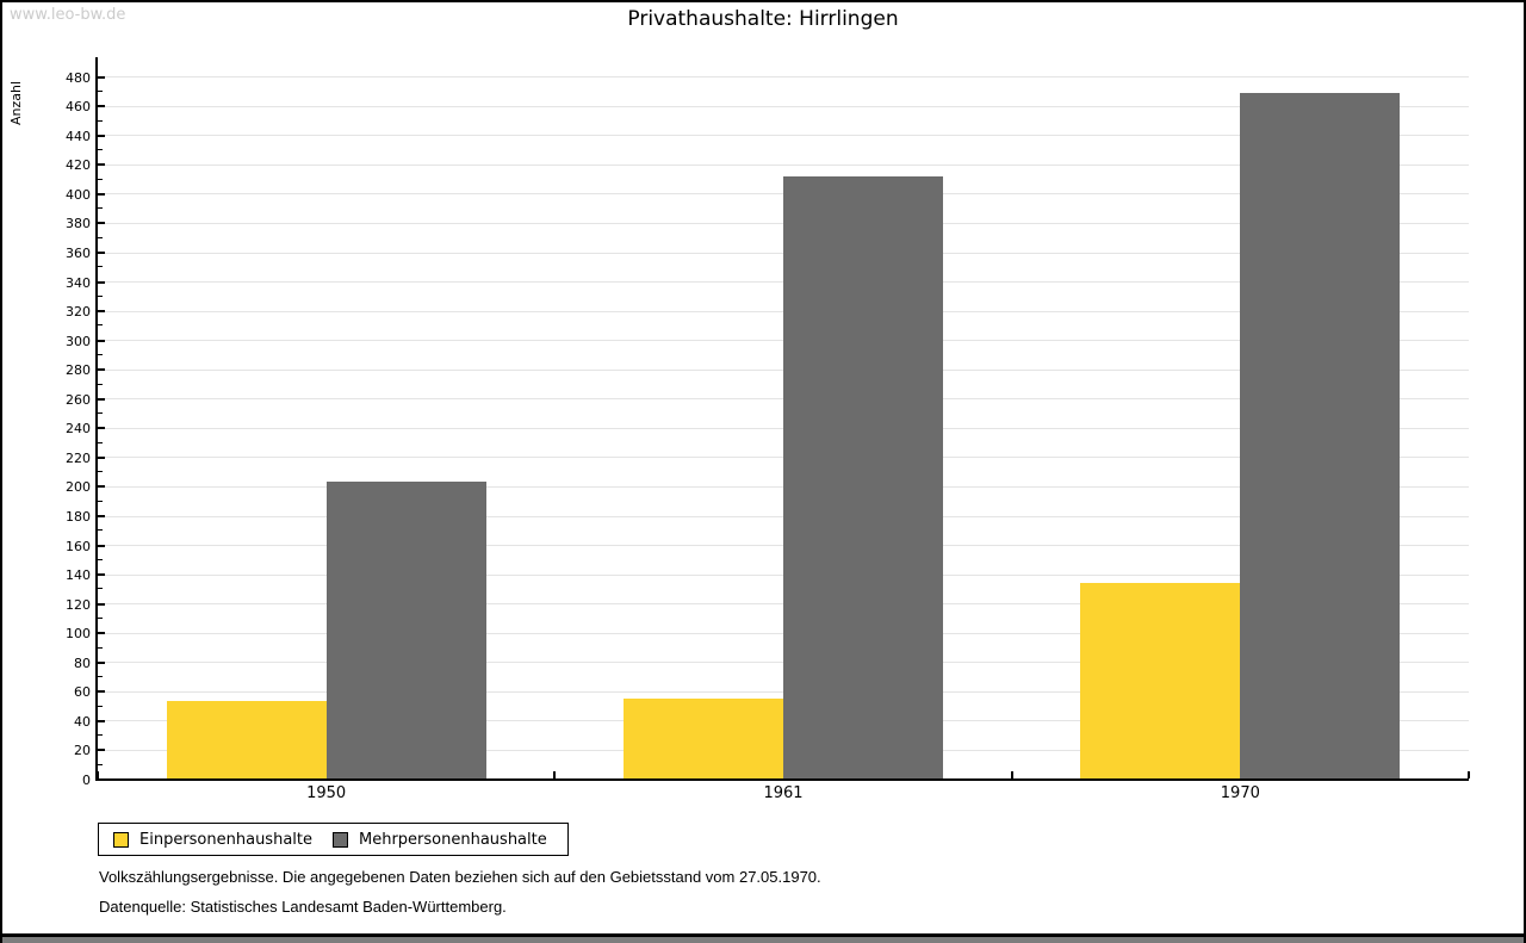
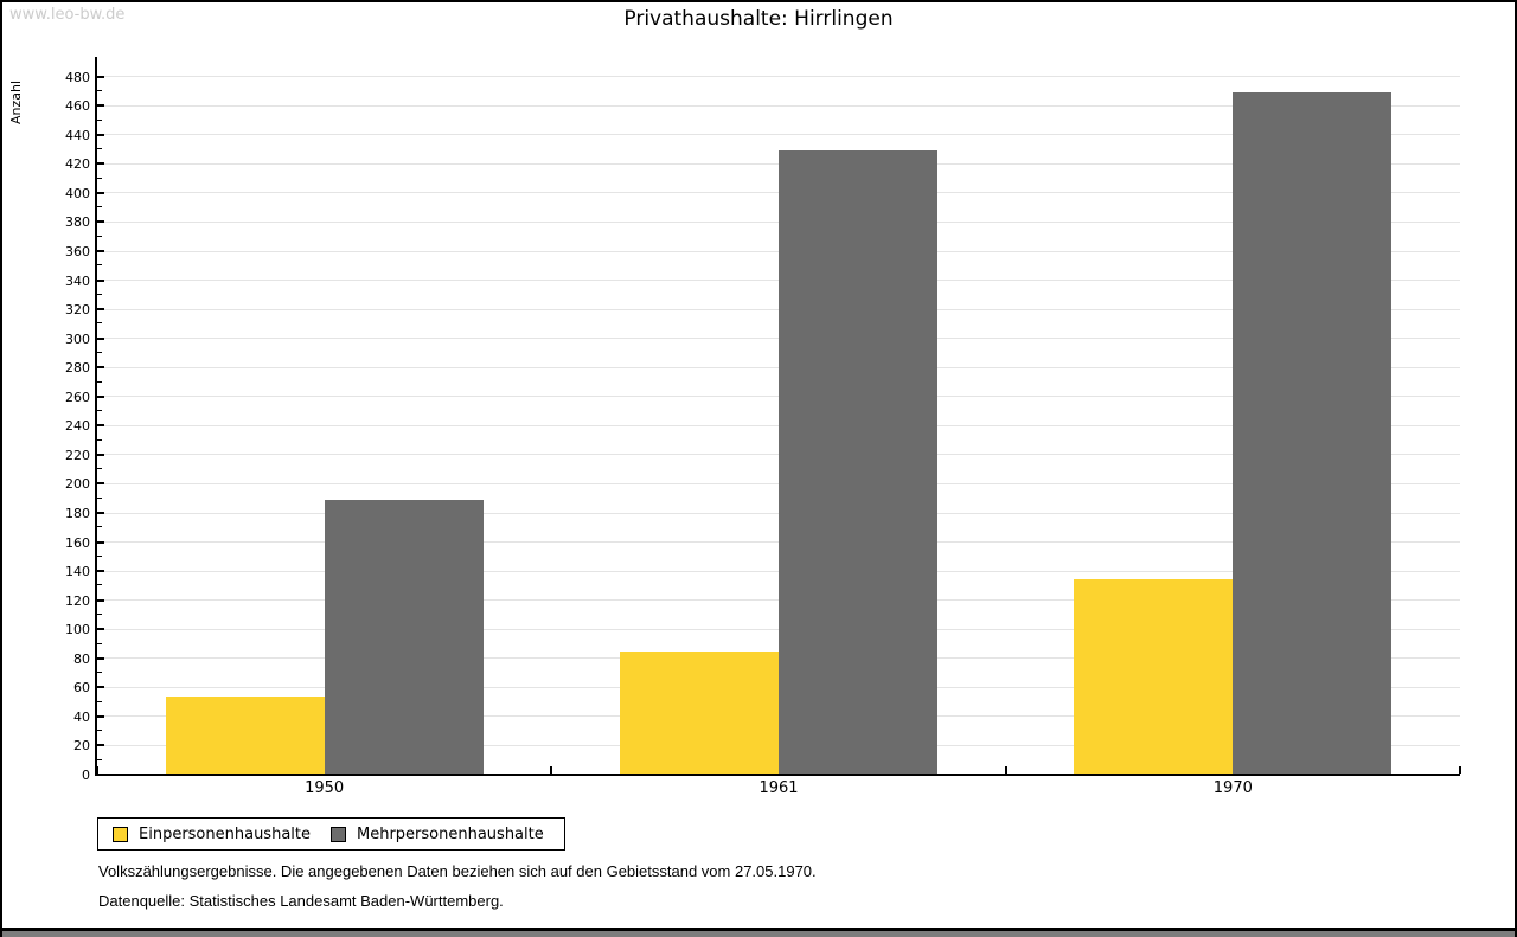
Mehrpersonenhaushalte/1950: 204 -> 189
Einpersonenhaushalte/1961: 55 -> 85
Mehrpersonenhaushalte/1961: 412 -> 429
